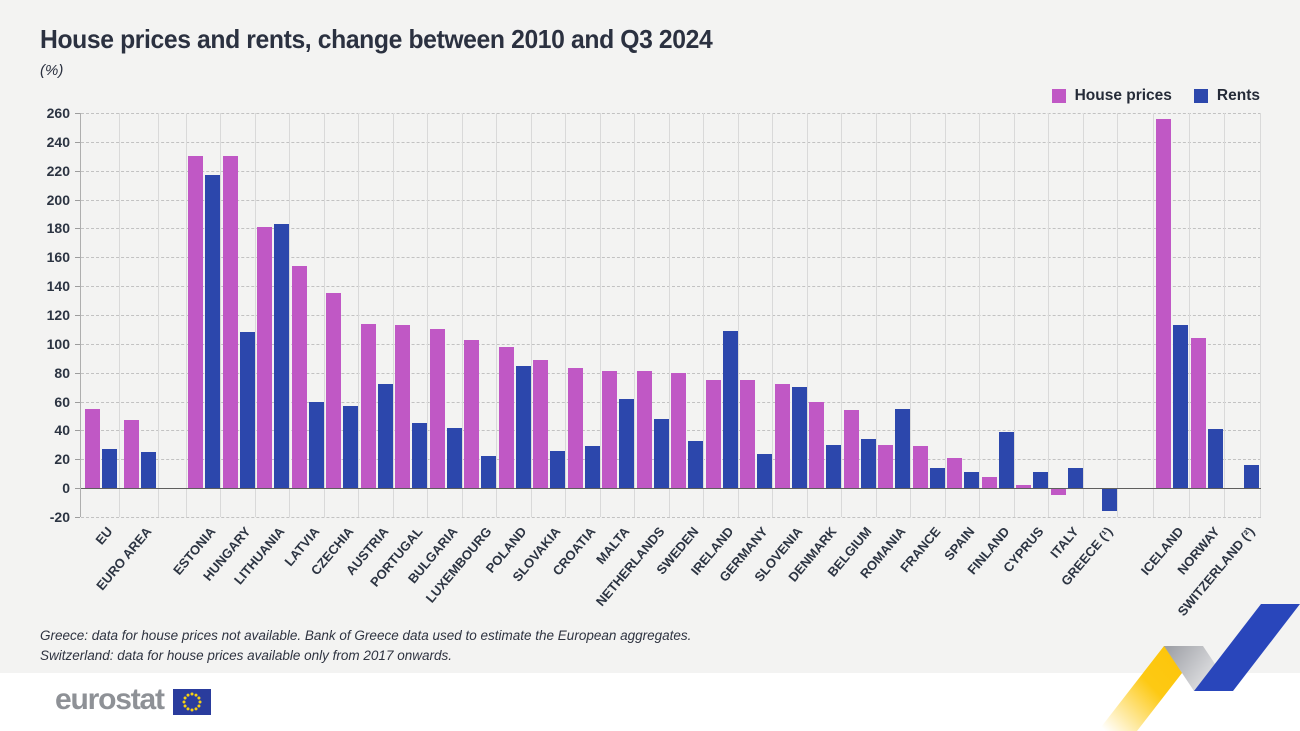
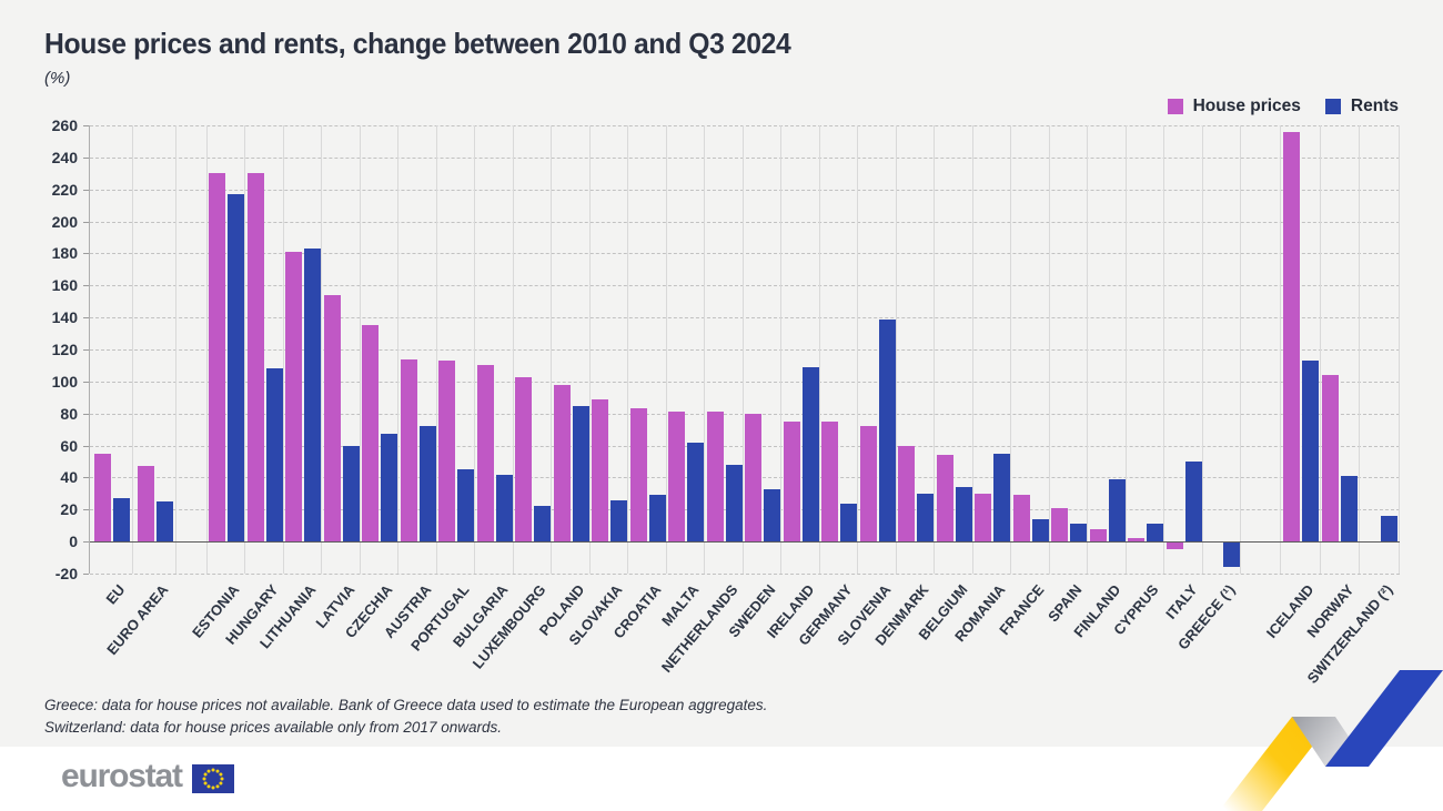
Rents/CZECHIA: 57 -> 67
Rents/SLOVENIA: 70 -> 139
Rents/ITALY: 14 -> 50
